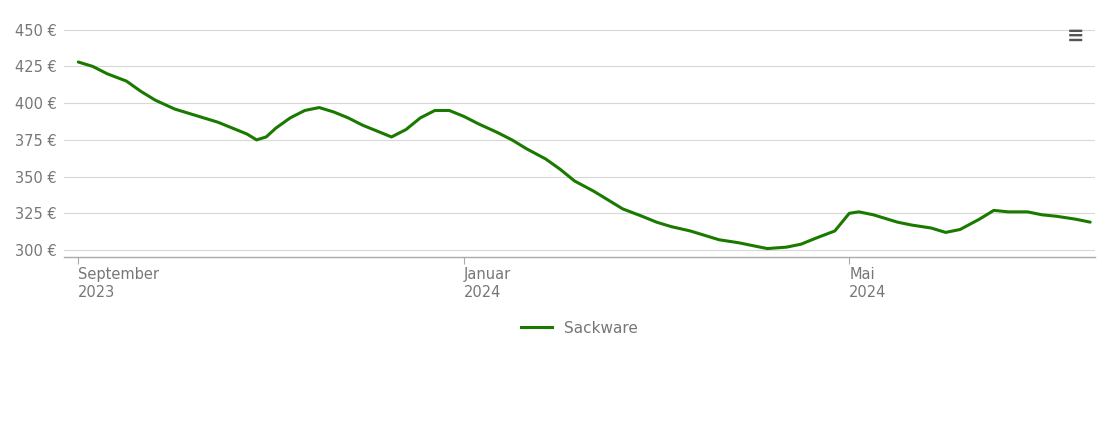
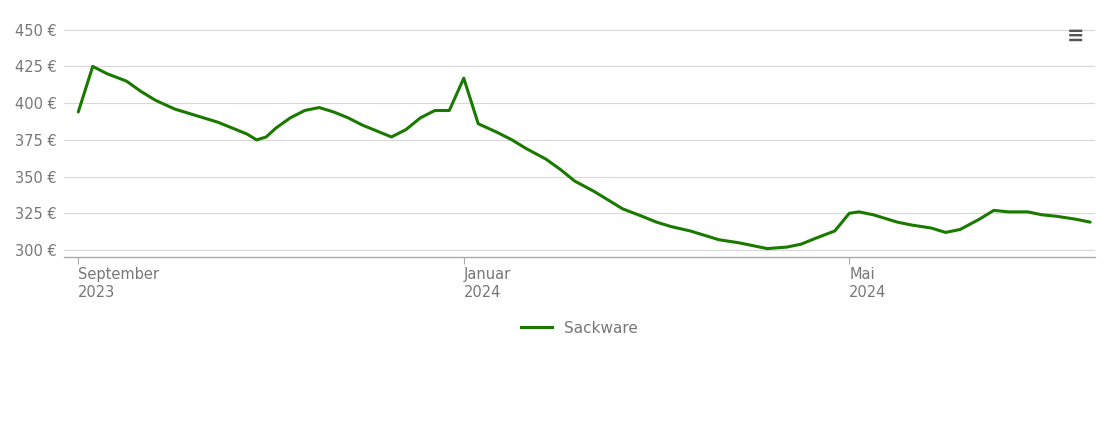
September 2023: 428 € -> 394 €
Januar 2024: 391 € -> 417 €
